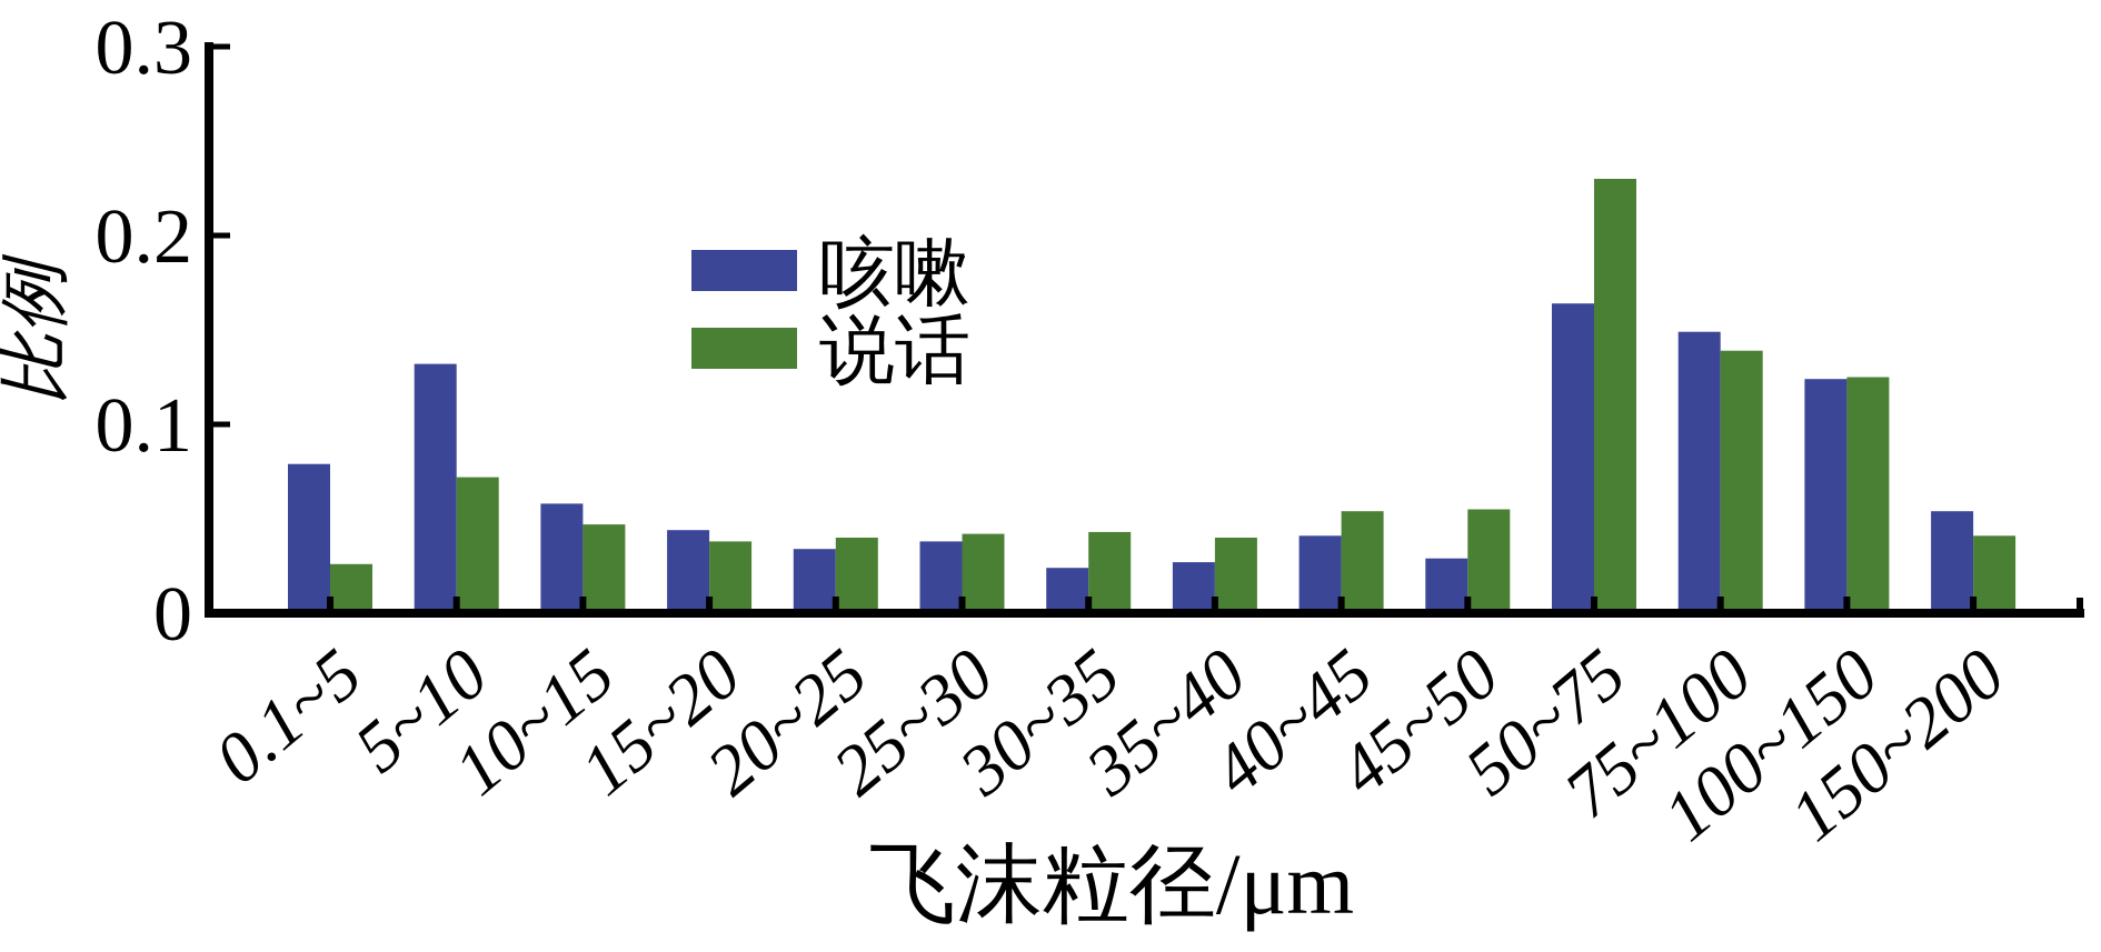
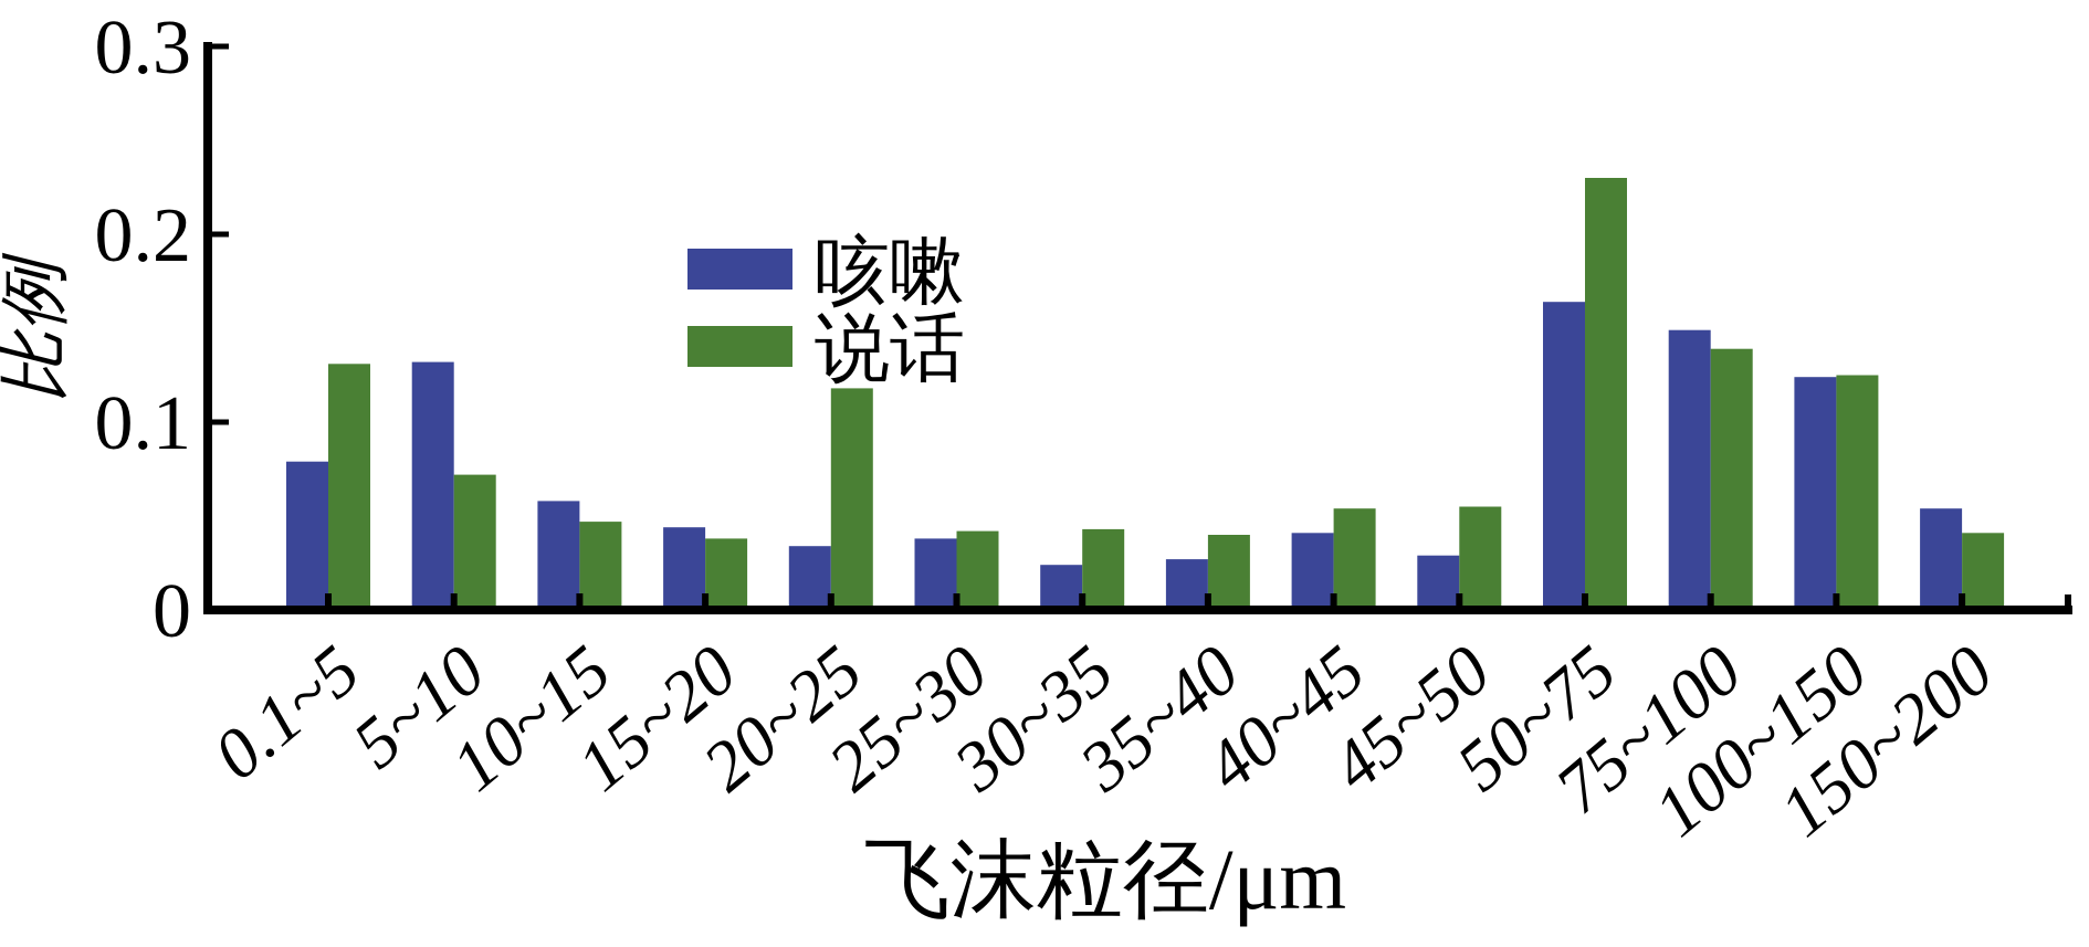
说话/0.1~5: 0.026 -> 0.131
说话/20~25: 0.040 -> 0.118
